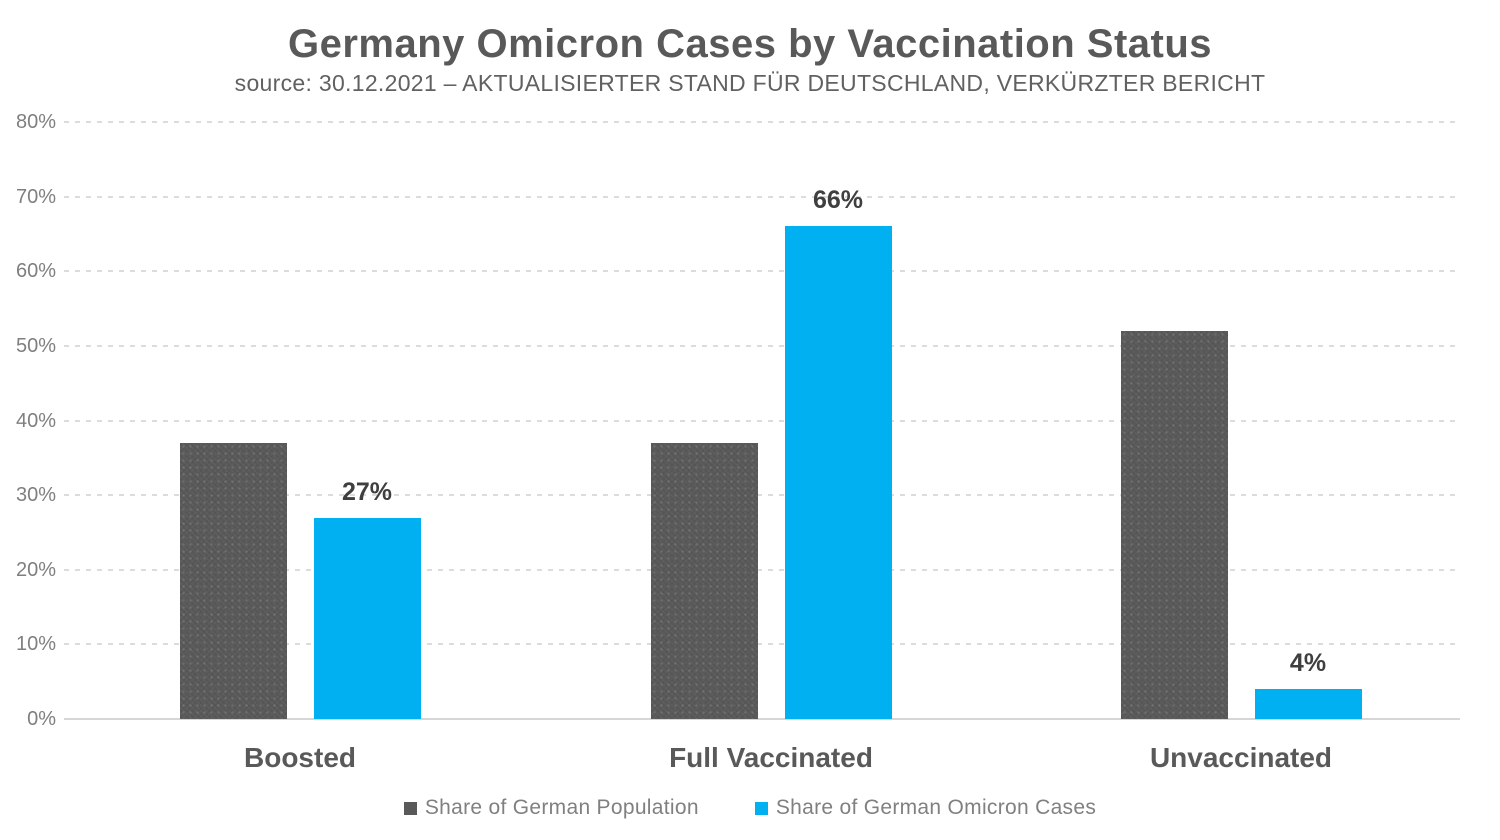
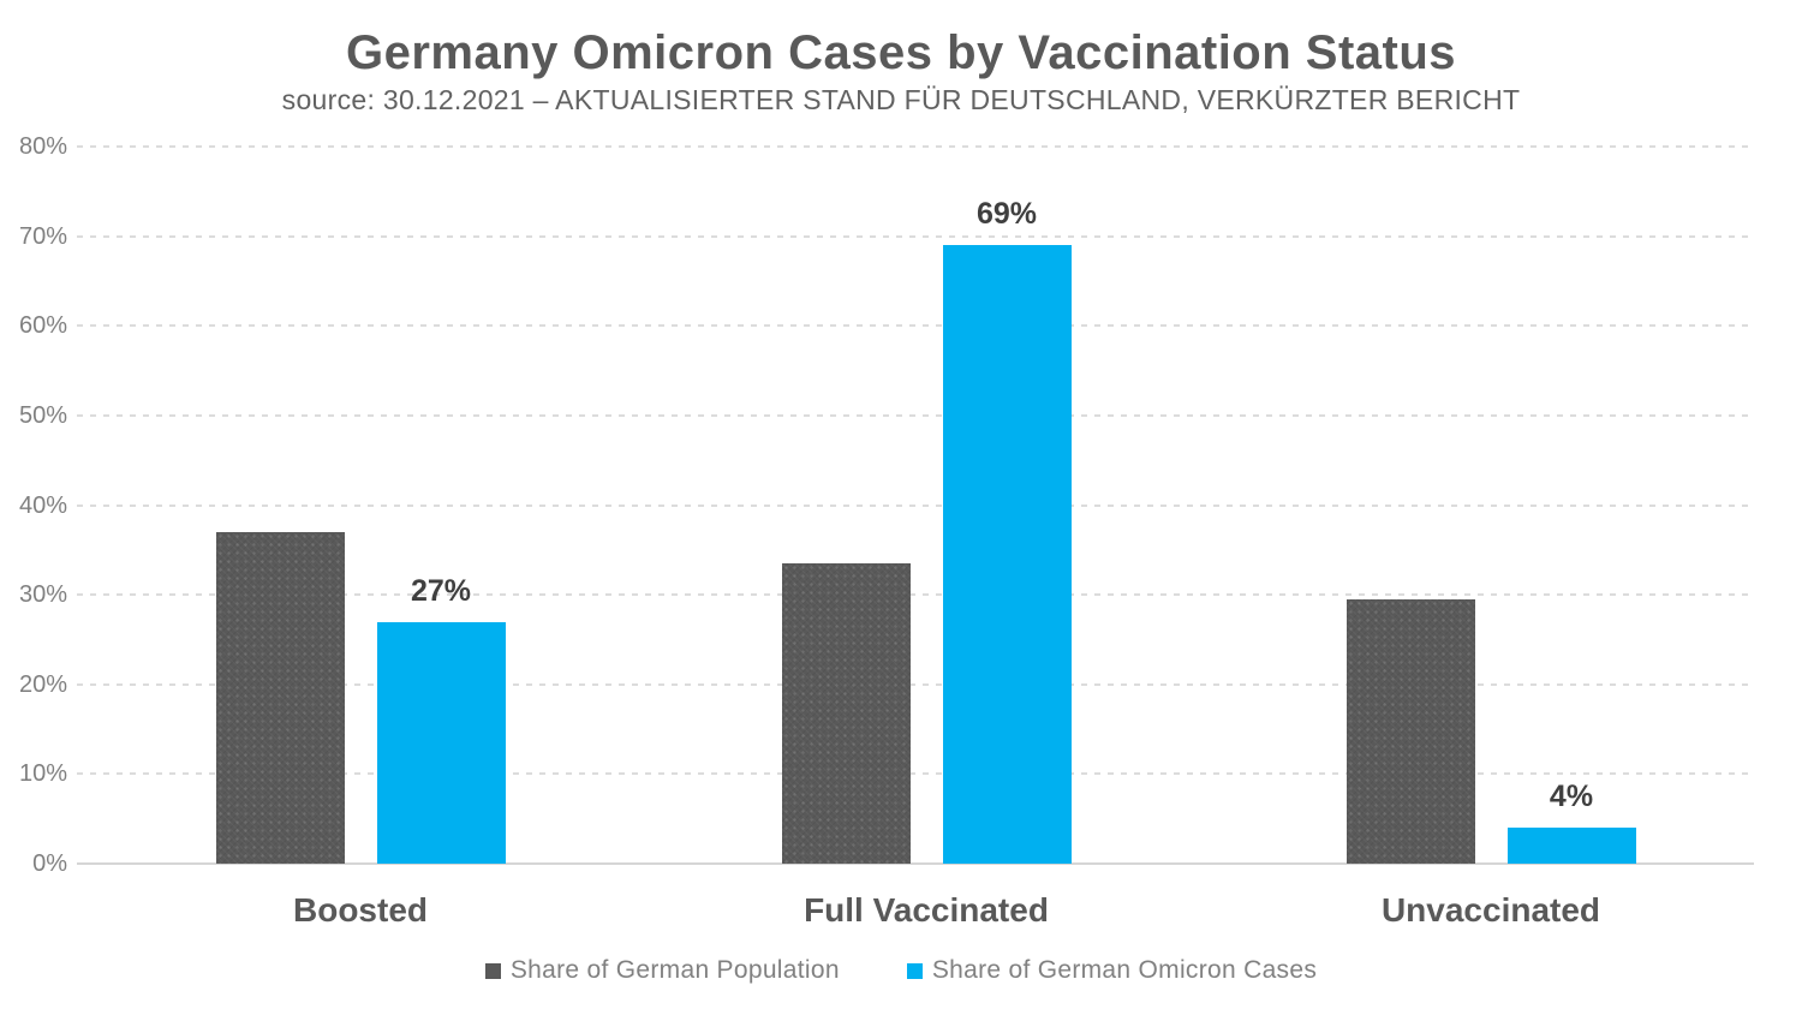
Share of German Population/Full Vaccinated: 37% -> 34%
Share of German Omicron Cases/Full Vaccinated: 66% -> 69%
Share of German Population/Unvaccinated: 52% -> 30%
